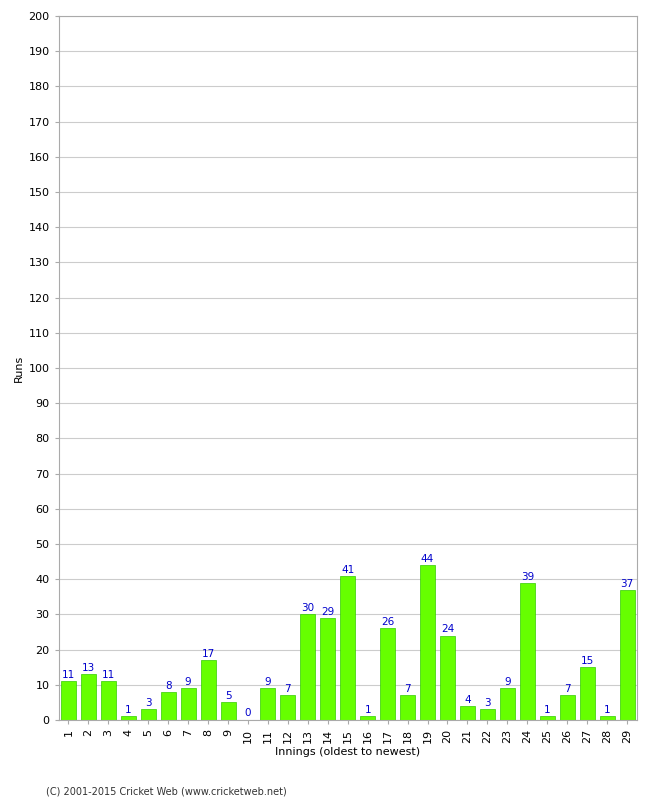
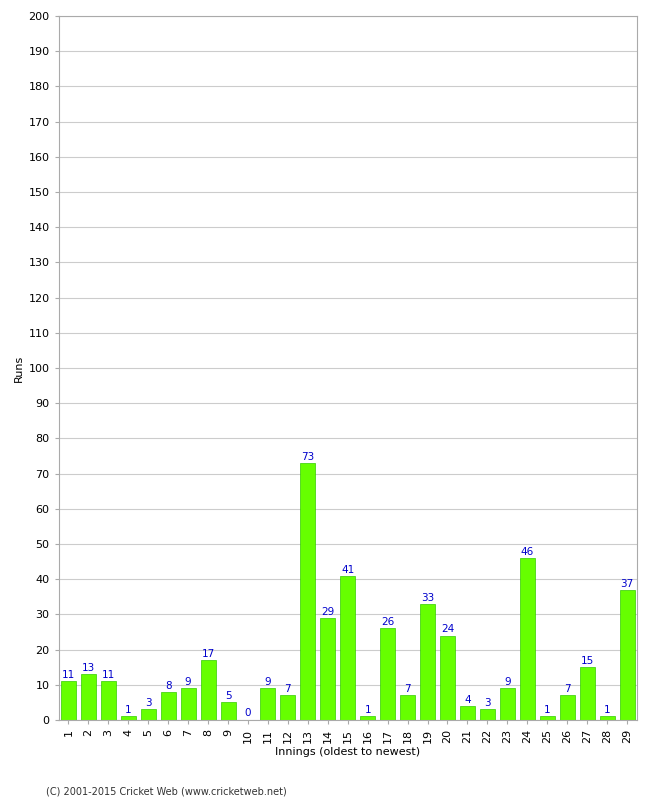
13: 30 -> 73
19: 44 -> 33
24: 39 -> 46
